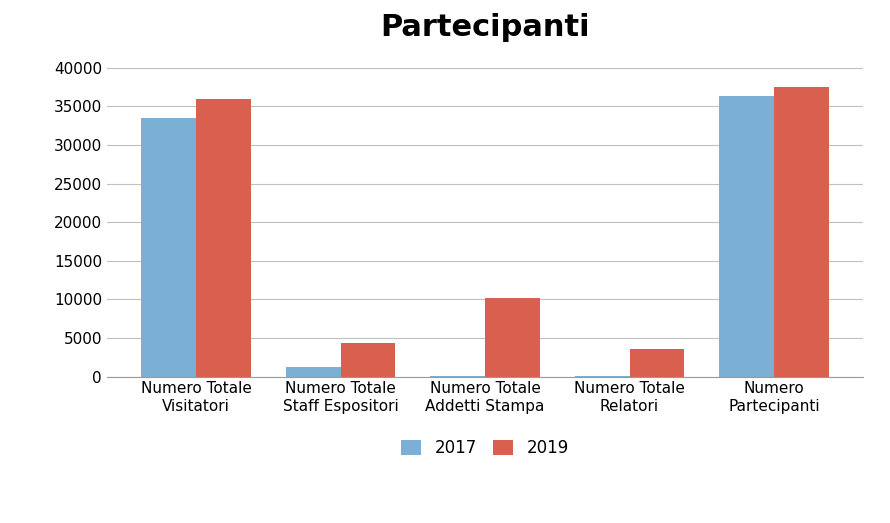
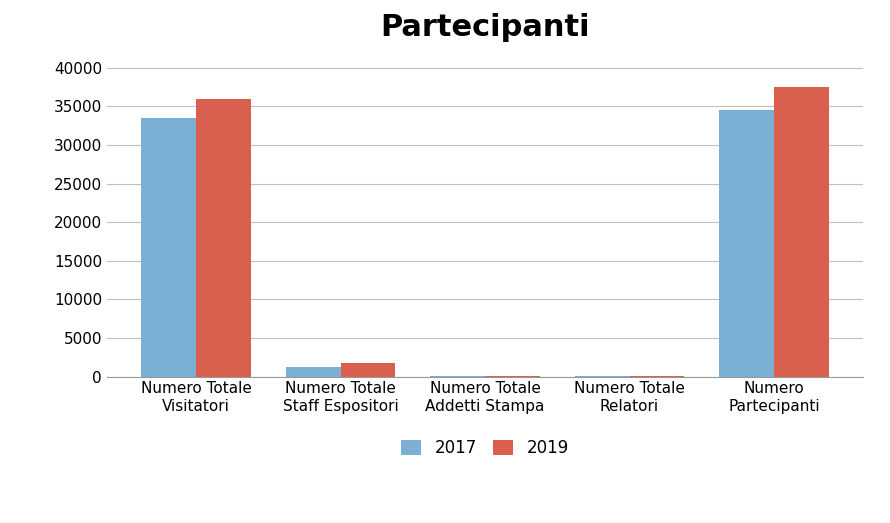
2019/Numero Totale Staff Espositori: 4400 -> 1700
2019/Numero Totale Addetti Stampa: 10200 -> 100
2019/Numero Totale Relatori: 3600 -> 0
2017/Numero Partecipanti: 36400 -> 34500
